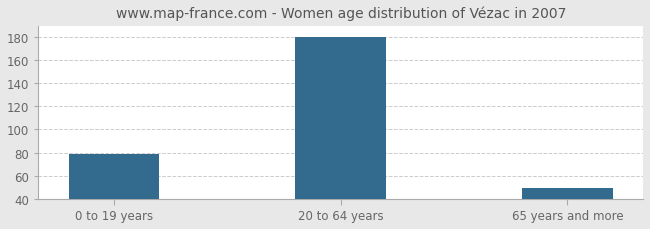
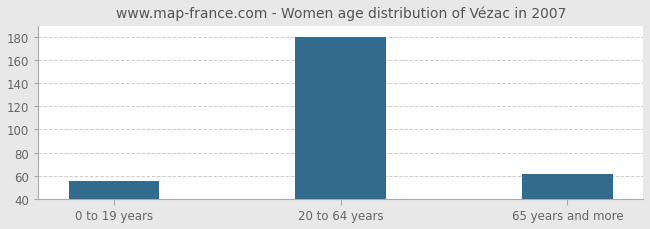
0 to 19 years: 79 -> 55
65 years and more: 49 -> 61
